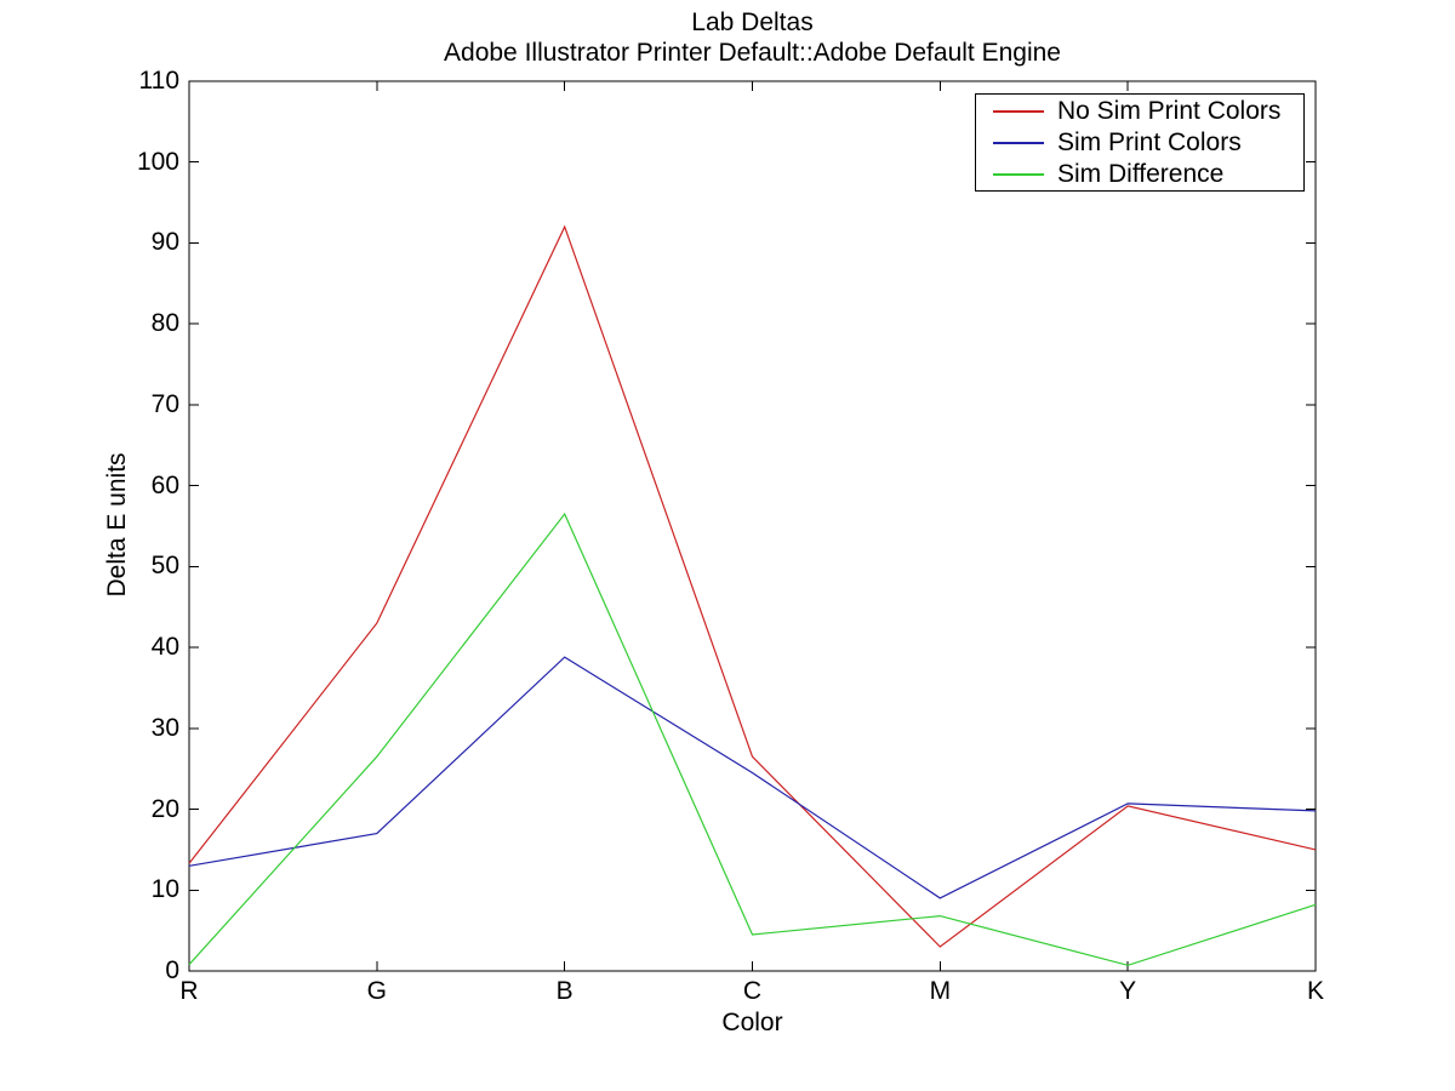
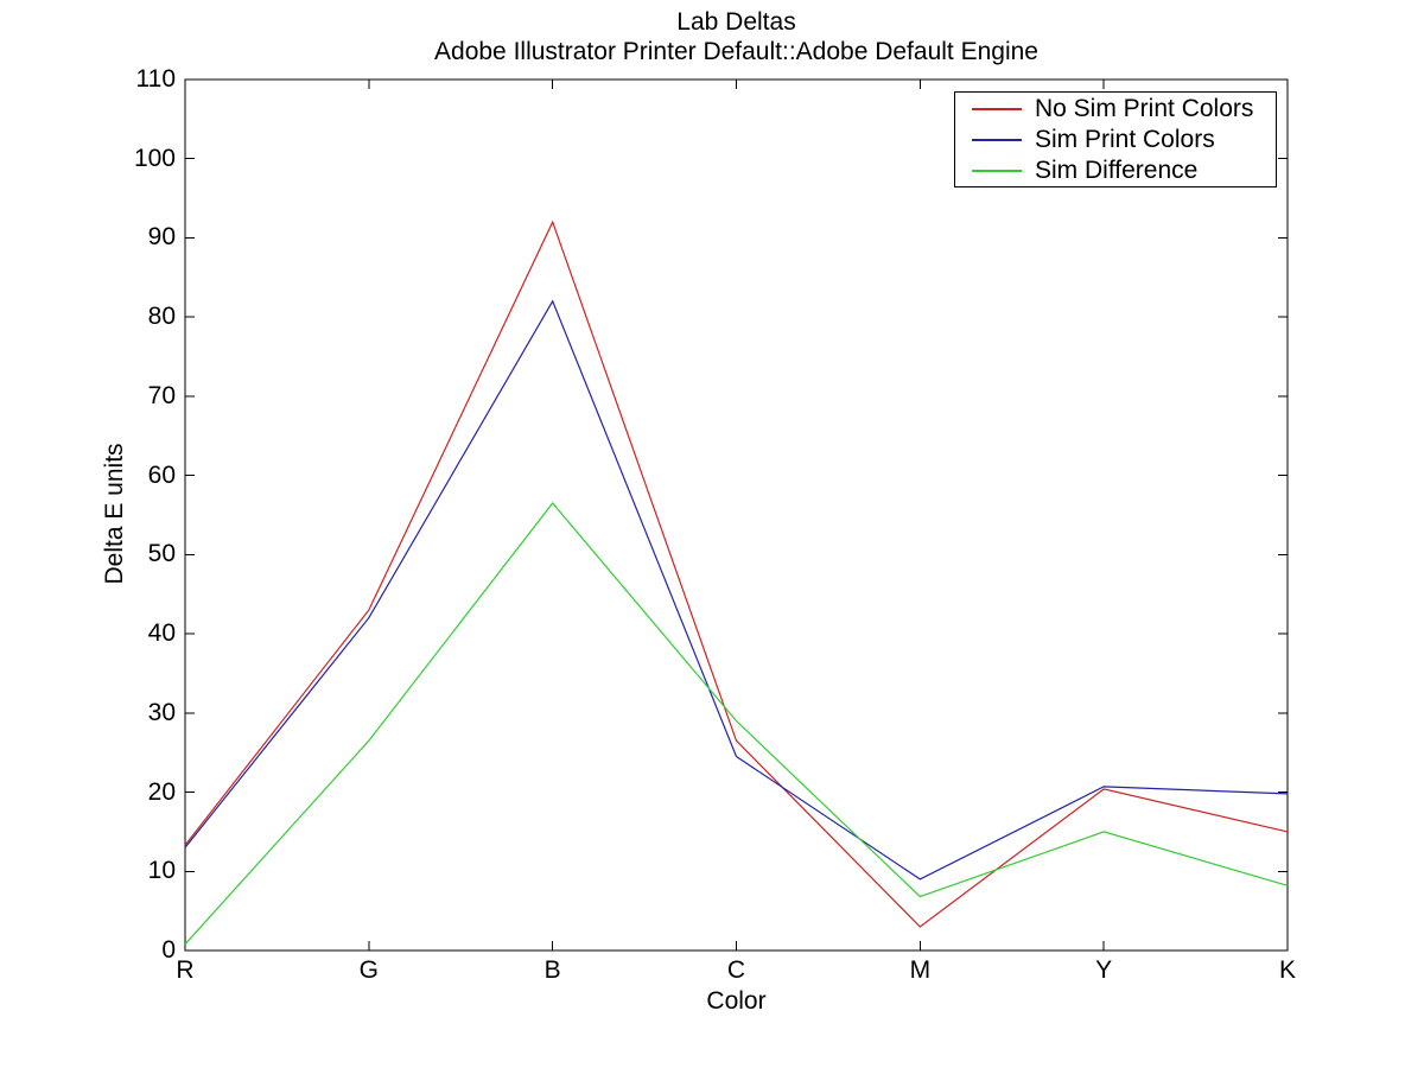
Sim Print Colors/G: 17 -> 42
Sim Print Colors/B: 39 -> 82
Sim Difference/C: 4 -> 29
Sim Difference/Y: 1 -> 15
